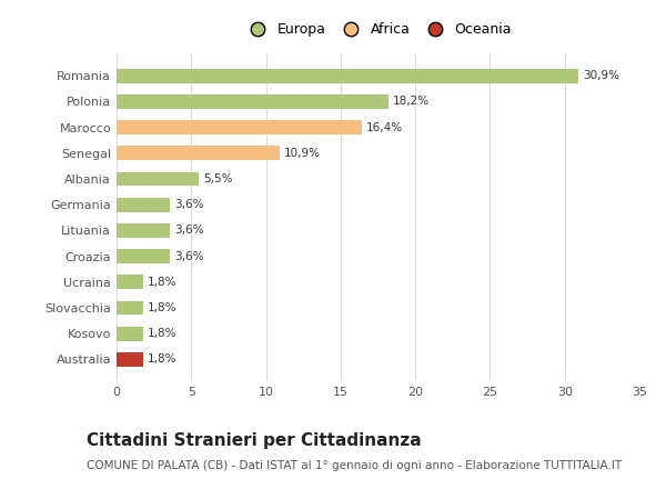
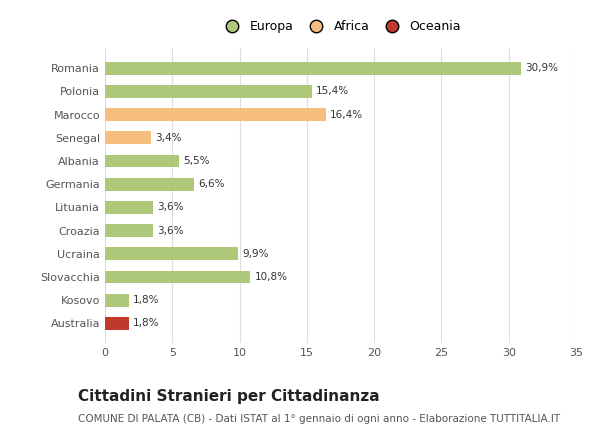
Polonia: 18,2% -> 15,4%
Senegal: 10,9% -> 3,4%
Germania: 3,6% -> 6,6%
Ucraina: 1,8% -> 9,9%
Slovacchia: 1,8% -> 10,8%
